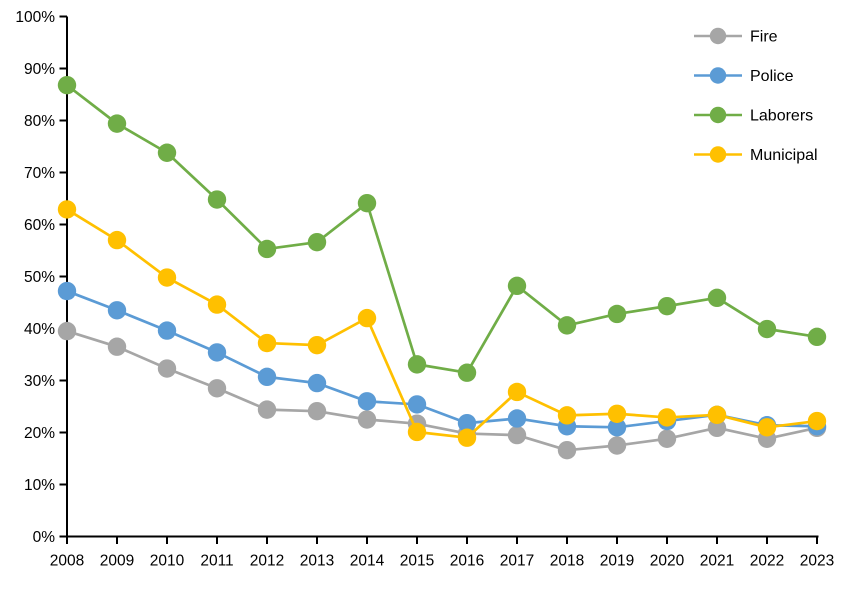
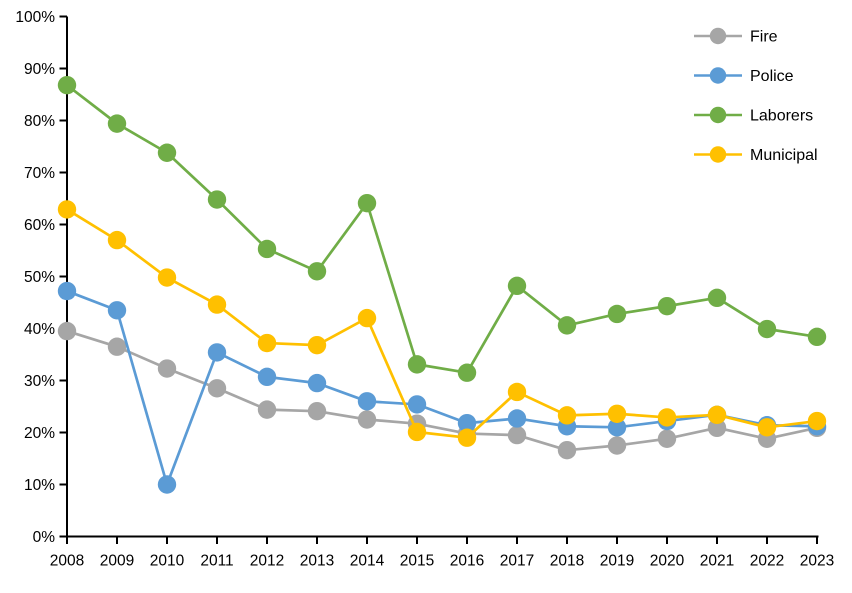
Police/2010: 40% -> 10%
Laborers/2013: 57% -> 51%
